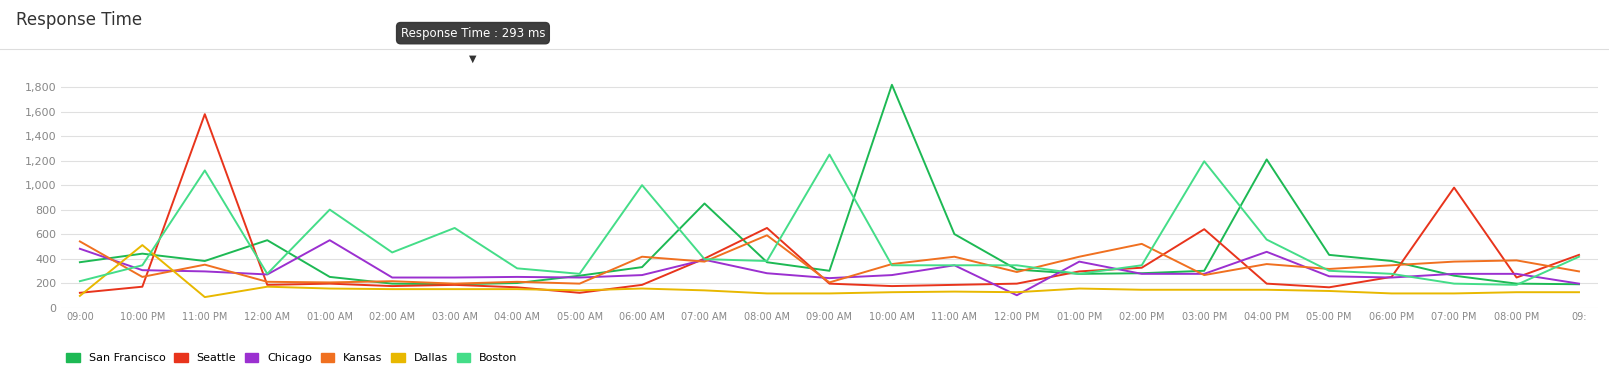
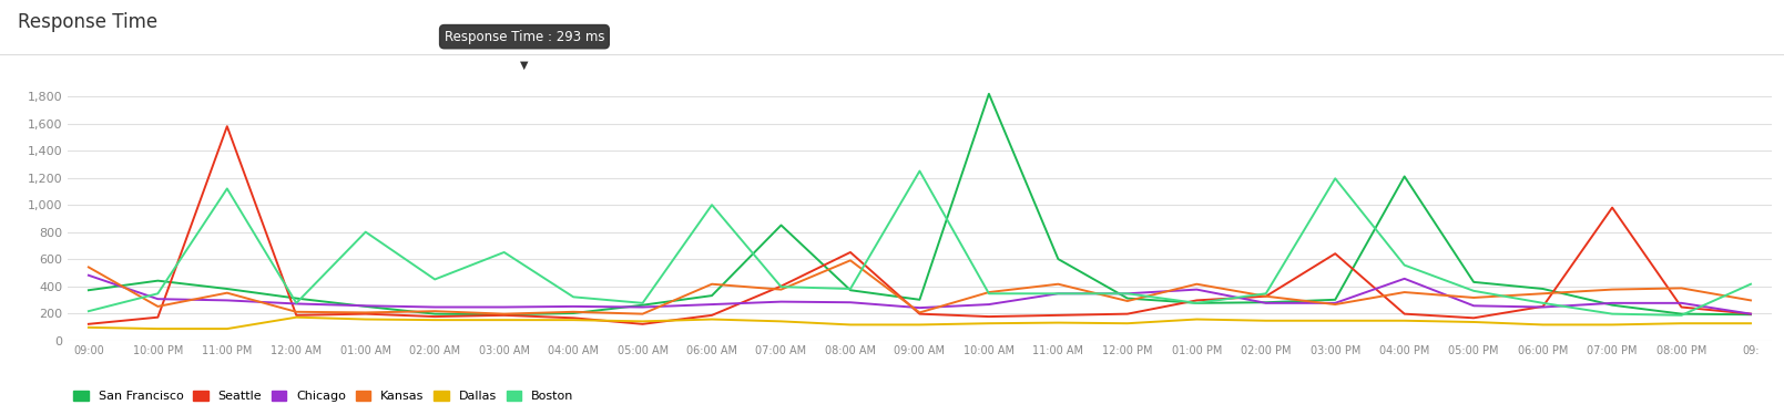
Dallas/10:00 PM: 510 -> 80
San Francisco/12:00 AM: 550 -> 310
Chicago/01:00 AM: 550 -> 260
Chicago/07:00 AM: 390 -> 280
Chicago/12:00 PM: 100 -> 340
Kansas/02:00 PM: 520 -> 320
Boston/05:00 PM: 300 -> 360
Seattle/09:: 430 -> 200
